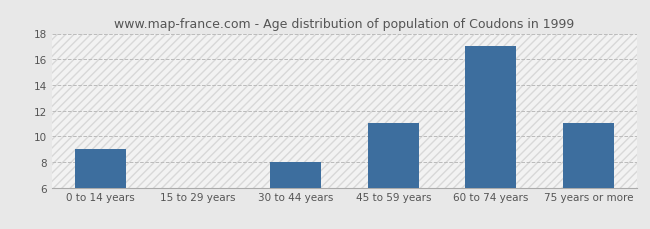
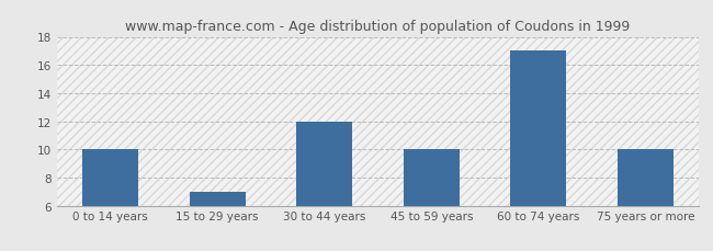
0 to 14 years: 9 -> 10
15 to 29 years: 6 -> 7
30 to 44 years: 8 -> 12
45 to 59 years: 11 -> 10
75 years or more: 11 -> 10
